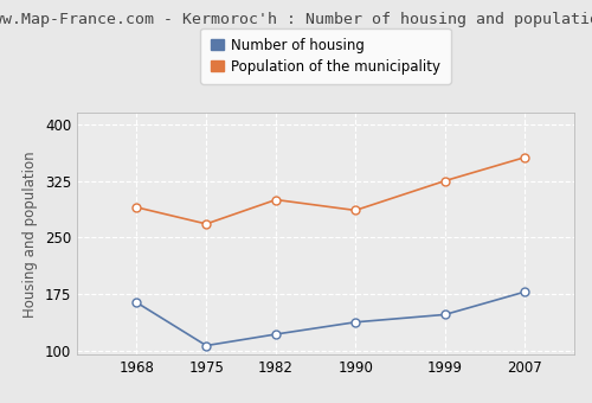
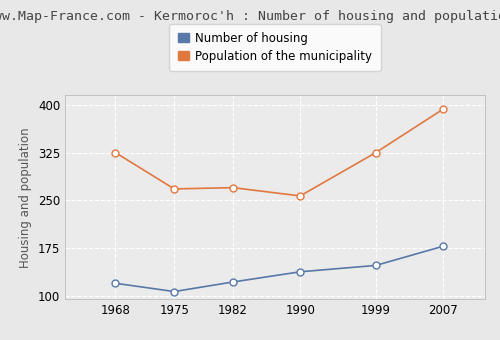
Number of housing/1968: 164 -> 120
Population of the municipality/1968: 290 -> 325
Population of the municipality/1982: 300 -> 270
Population of the municipality/1990: 286 -> 257
Population of the municipality/2007: 356 -> 393
